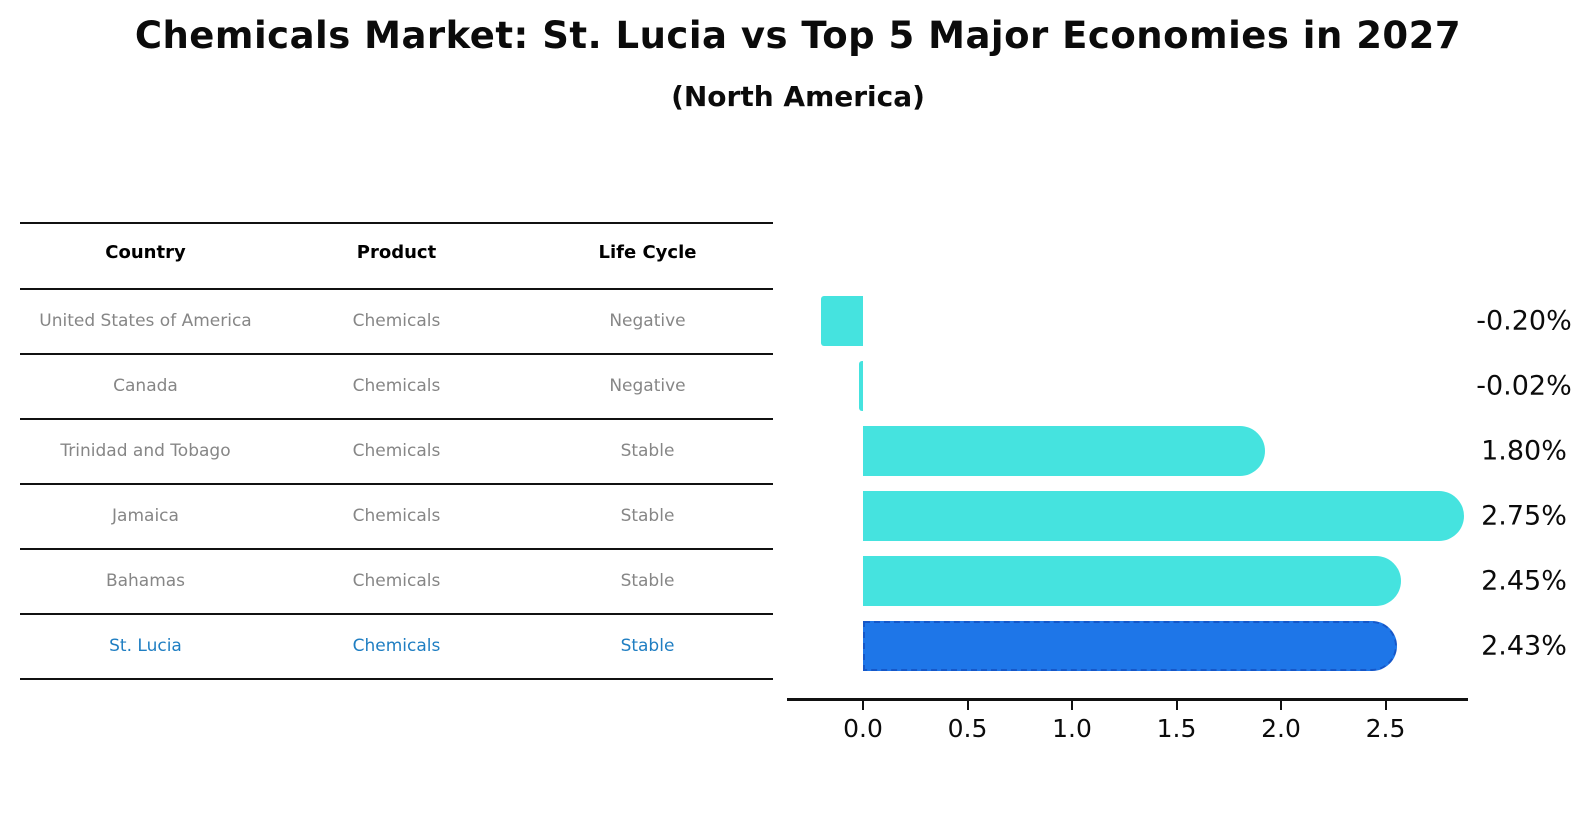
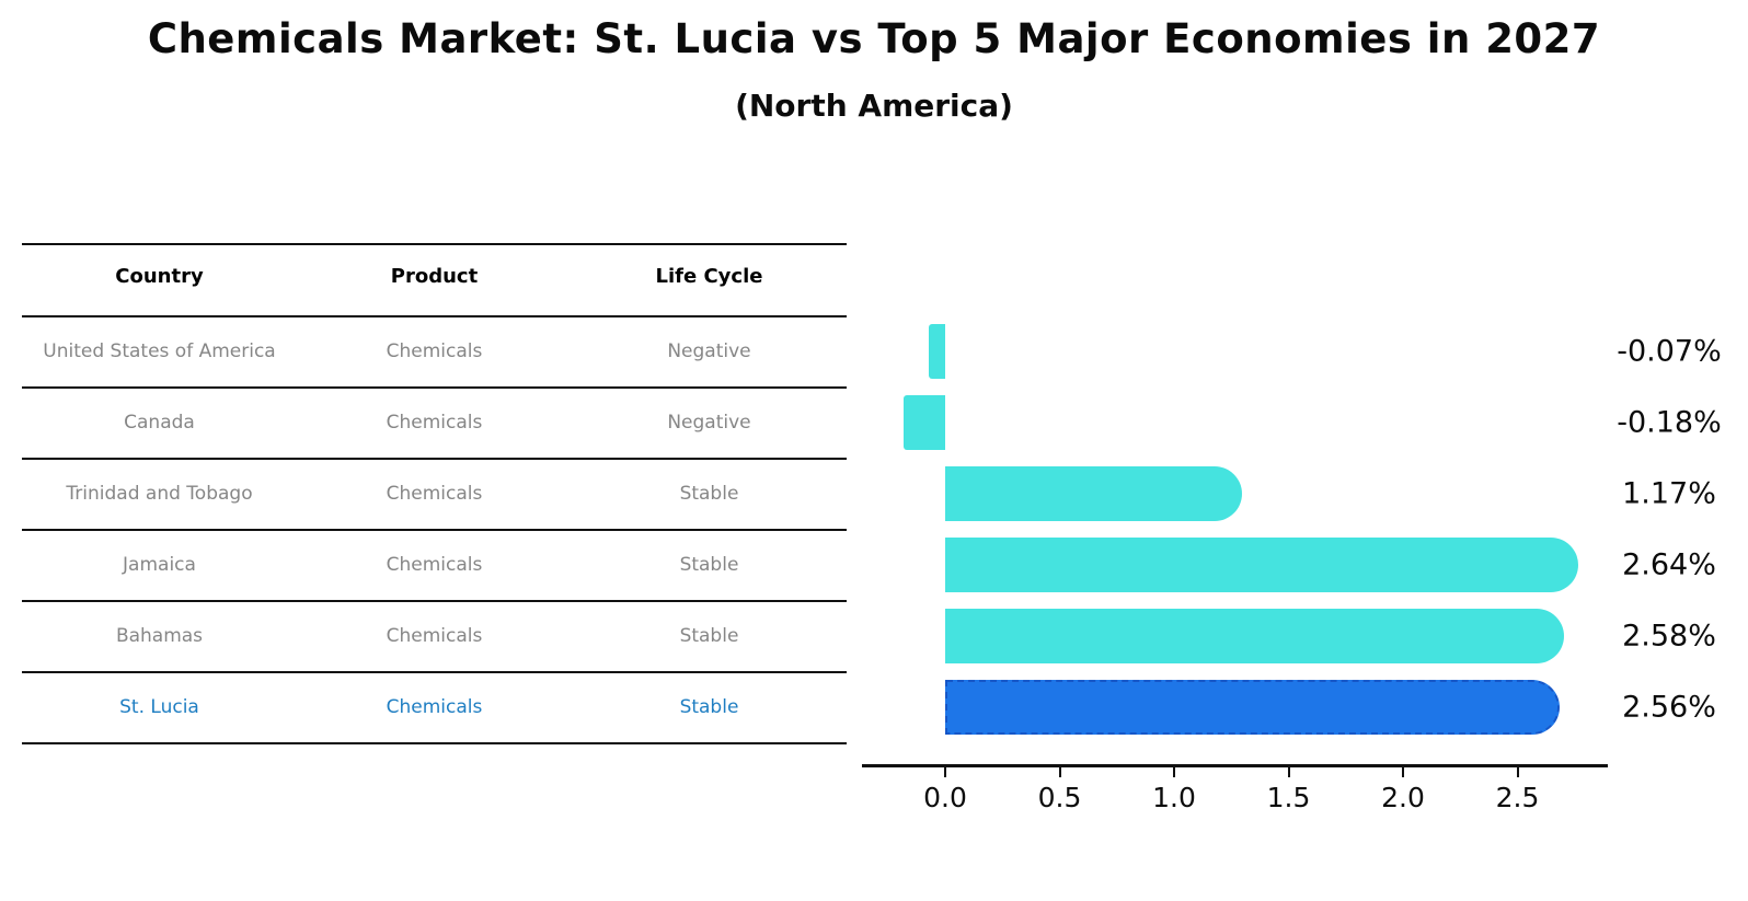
United States of America: -0.20% -> -0.07%
Canada: -0.02% -> -0.18%
Trinidad and Tobago: 1.80% -> 1.17%
Jamaica: 2.75% -> 2.64%
Bahamas: 2.45% -> 2.58%
St. Lucia: 2.43% -> 2.56%
